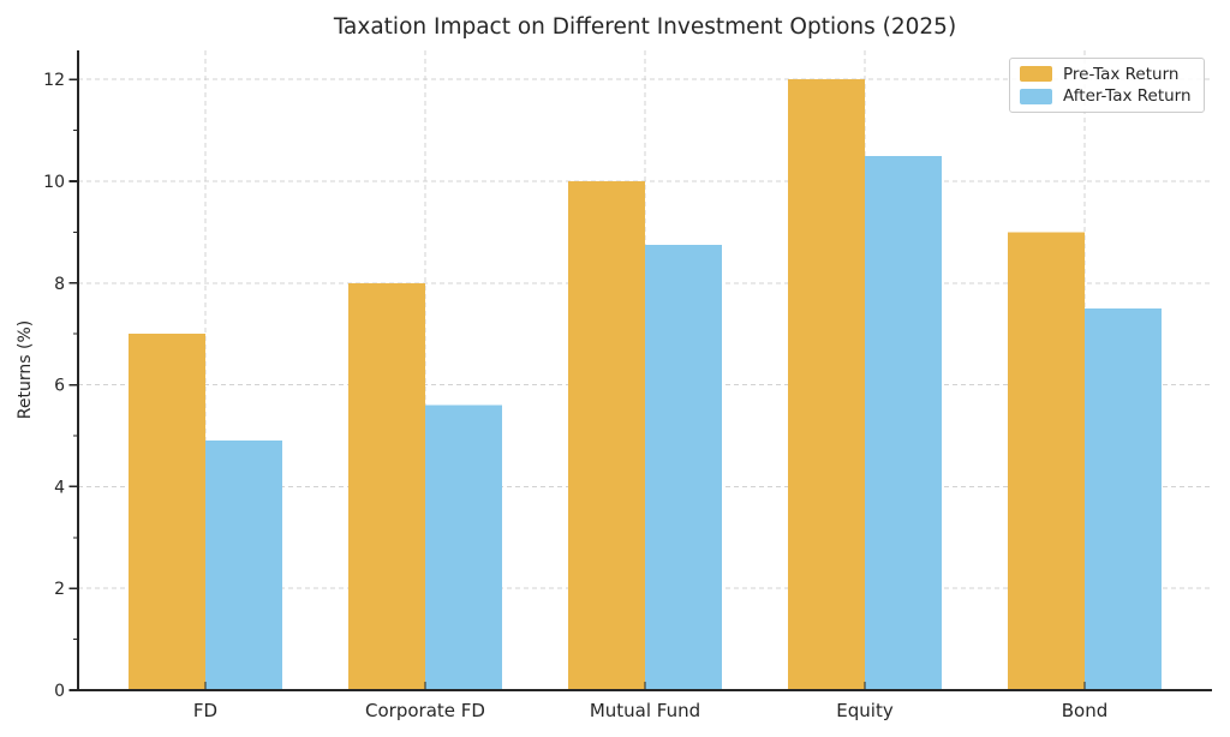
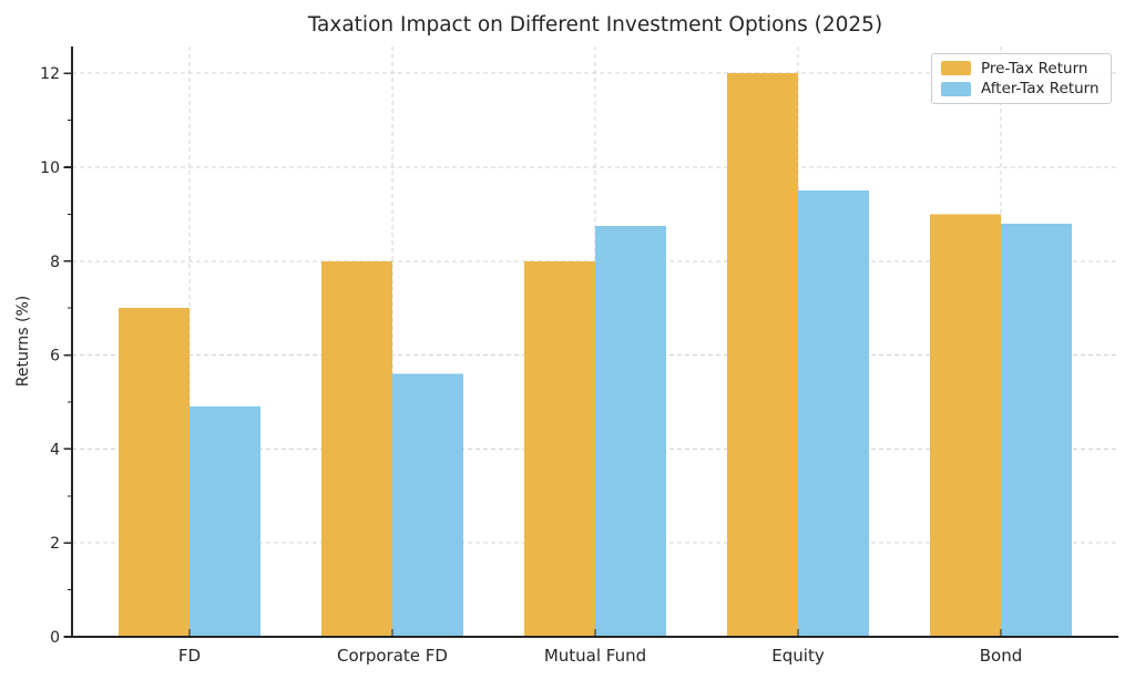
Pre-Tax Return/Mutual Fund: 10 -> 8
After-Tax Return/Equity: 10.5 -> 9.5
After-Tax Return/Bond: 7.5 -> 8.8
